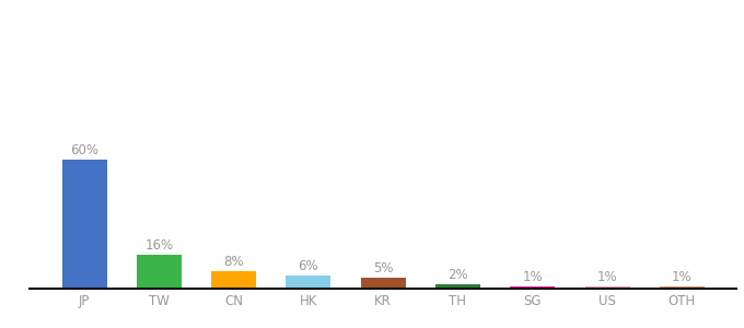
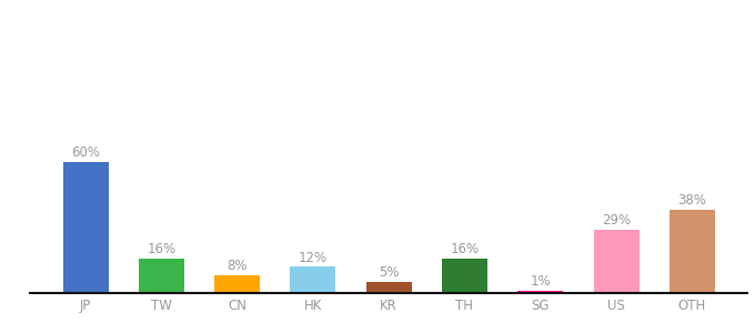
HK: 6% -> 12%
TH: 2% -> 16%
US: 1% -> 29%
OTH: 1% -> 38%
